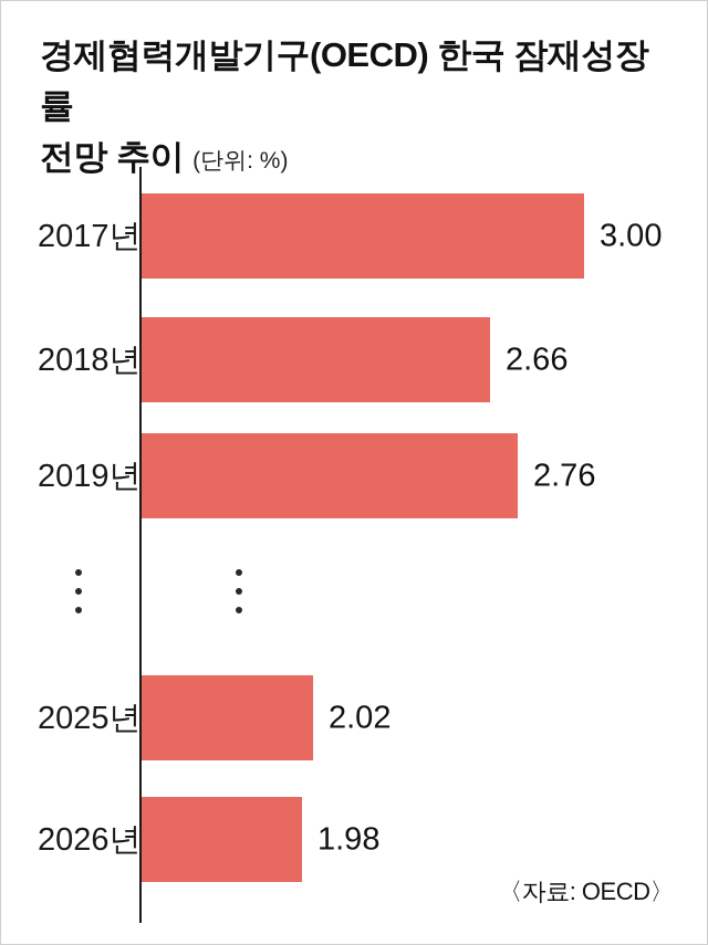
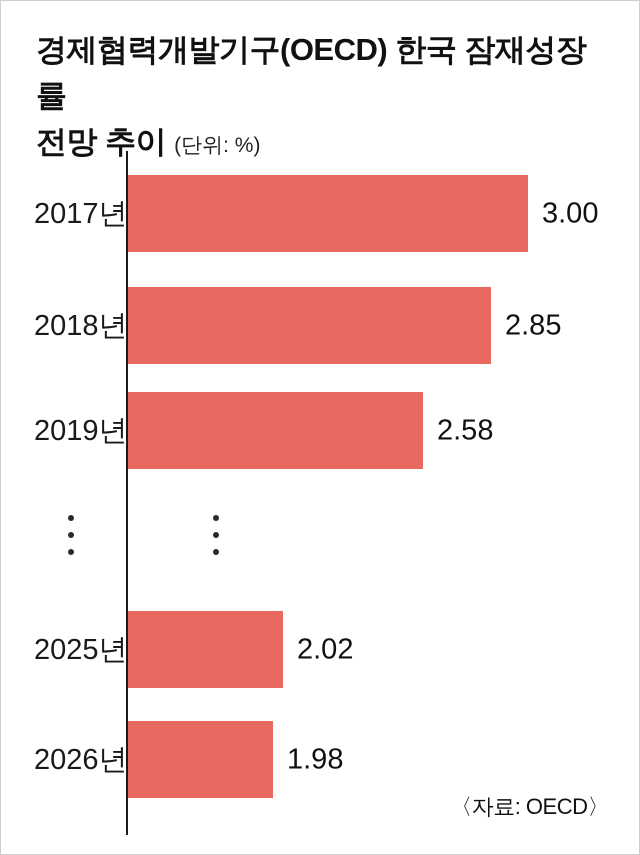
2018년: 2.66 -> 2.85
2019년: 2.76 -> 2.58
